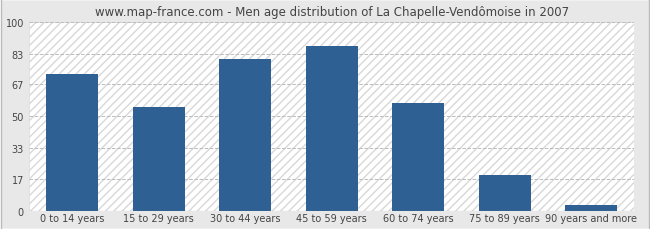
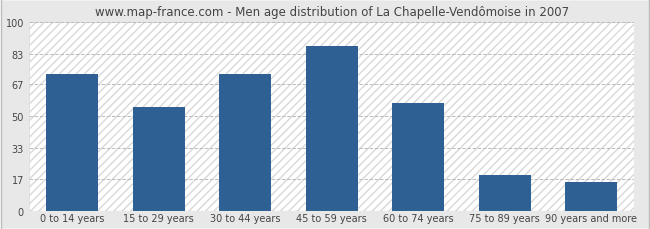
30 to 44 years: 80 -> 72
90 years and more: 3 -> 15
